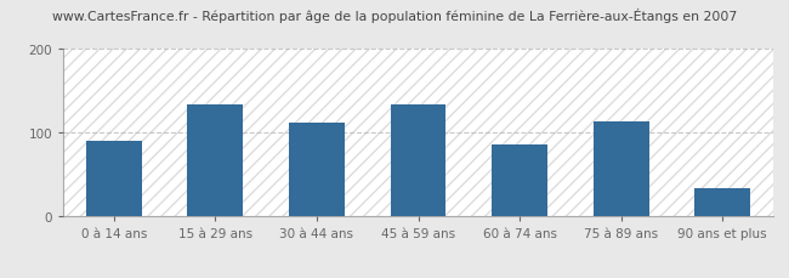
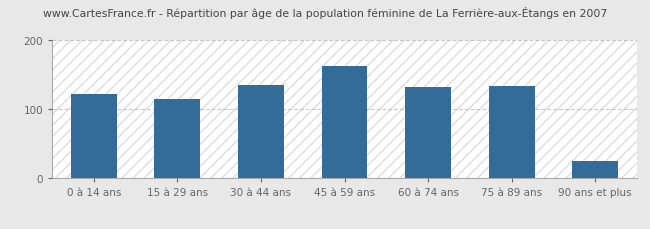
0 à 14 ans: 90 -> 122
15 à 29 ans: 134 -> 115
30 à 44 ans: 112 -> 135
45 à 59 ans: 134 -> 163
60 à 74 ans: 86 -> 133
75 à 89 ans: 114 -> 134
90 ans et plus: 34 -> 25
